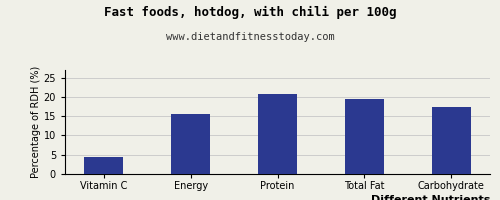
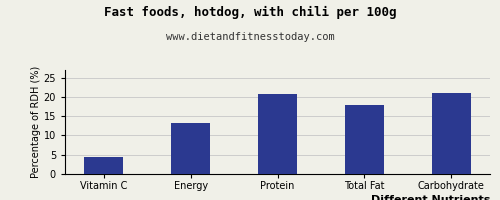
Energy: 15.5 -> 13.3
Total Fat: 19.5 -> 18.0
Carbohydrate: 17.5 -> 20.9
